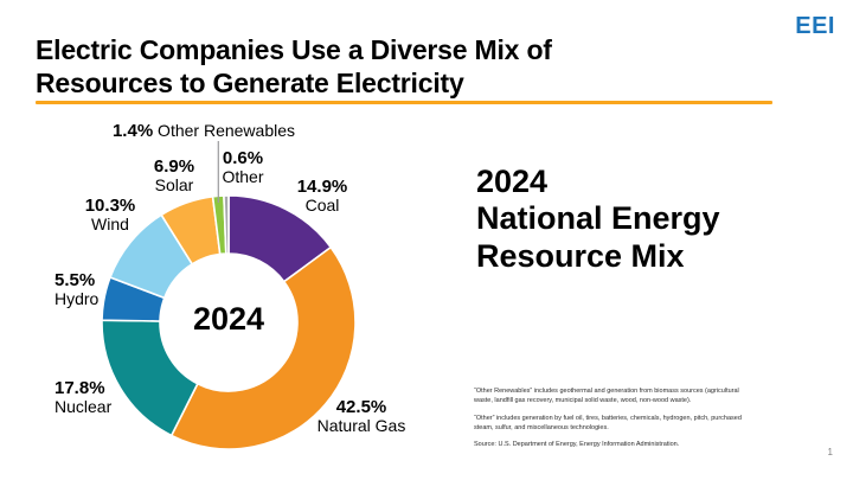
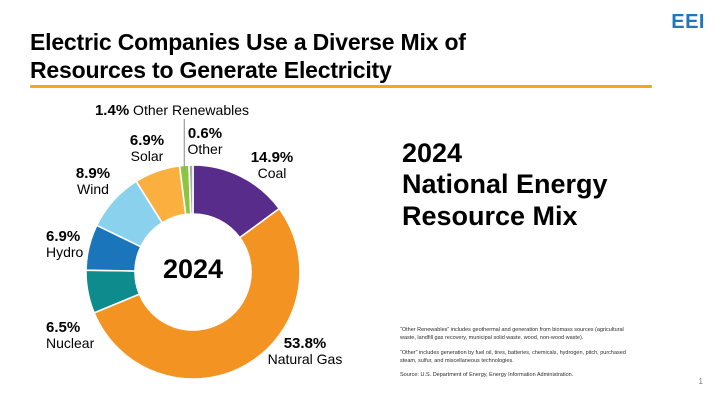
Natural Gas: 42.5% -> 53.8%
Nuclear: 17.8% -> 6.5%
Hydro: 5.5% -> 6.9%
Wind: 10.3% -> 8.9%
